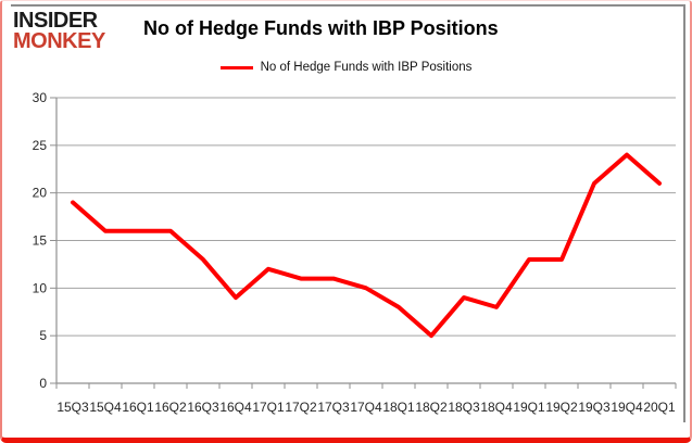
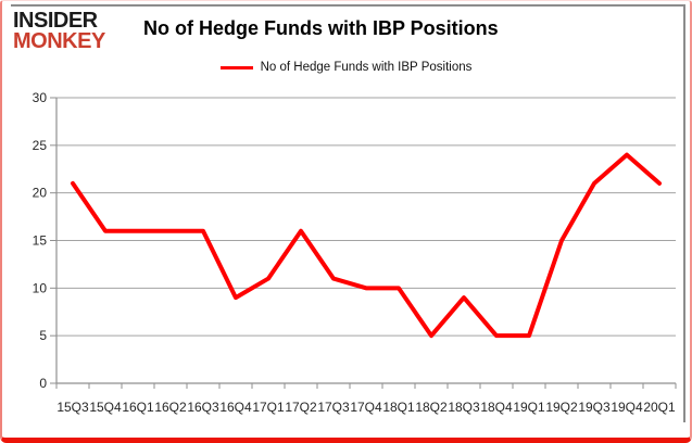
15Q3: 19 -> 21
16Q3: 13 -> 16
17Q1: 12 -> 11
17Q2: 11 -> 16
18Q1: 8 -> 10
18Q4: 8 -> 5
19Q1: 13 -> 5
19Q2: 13 -> 15
